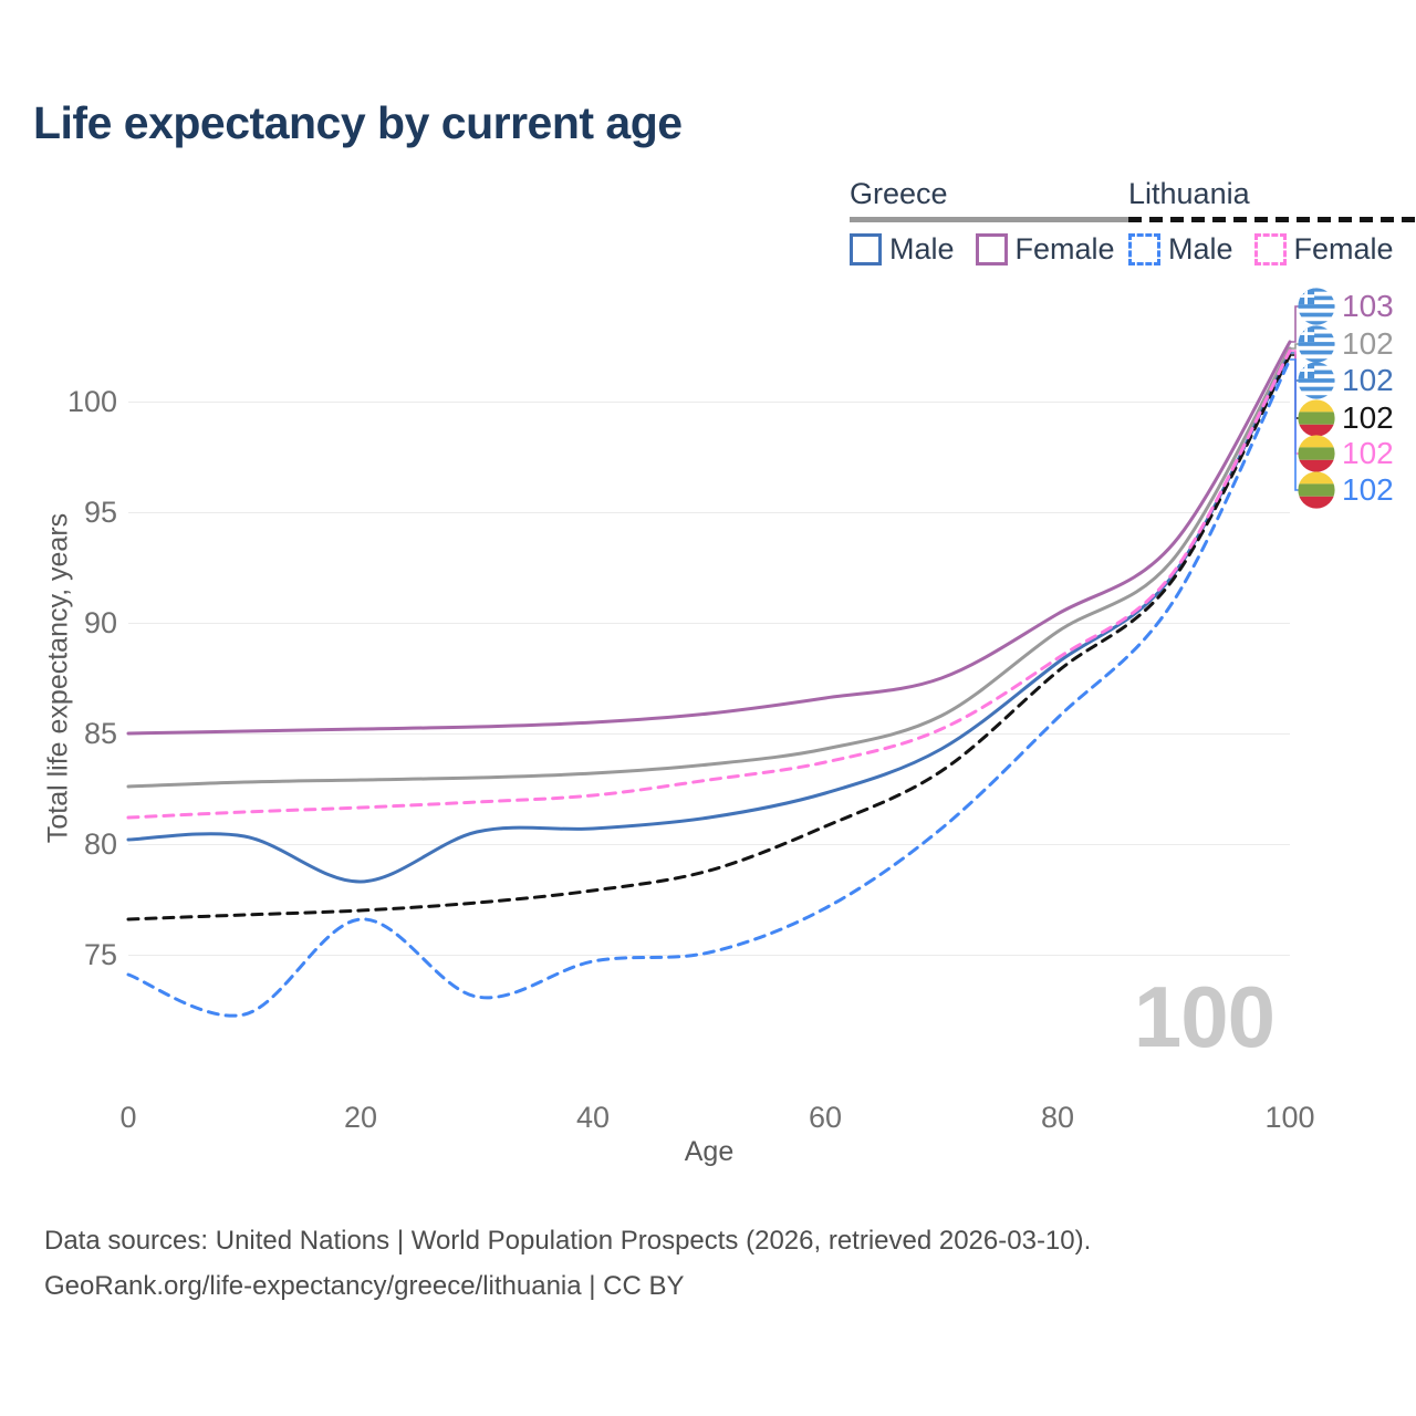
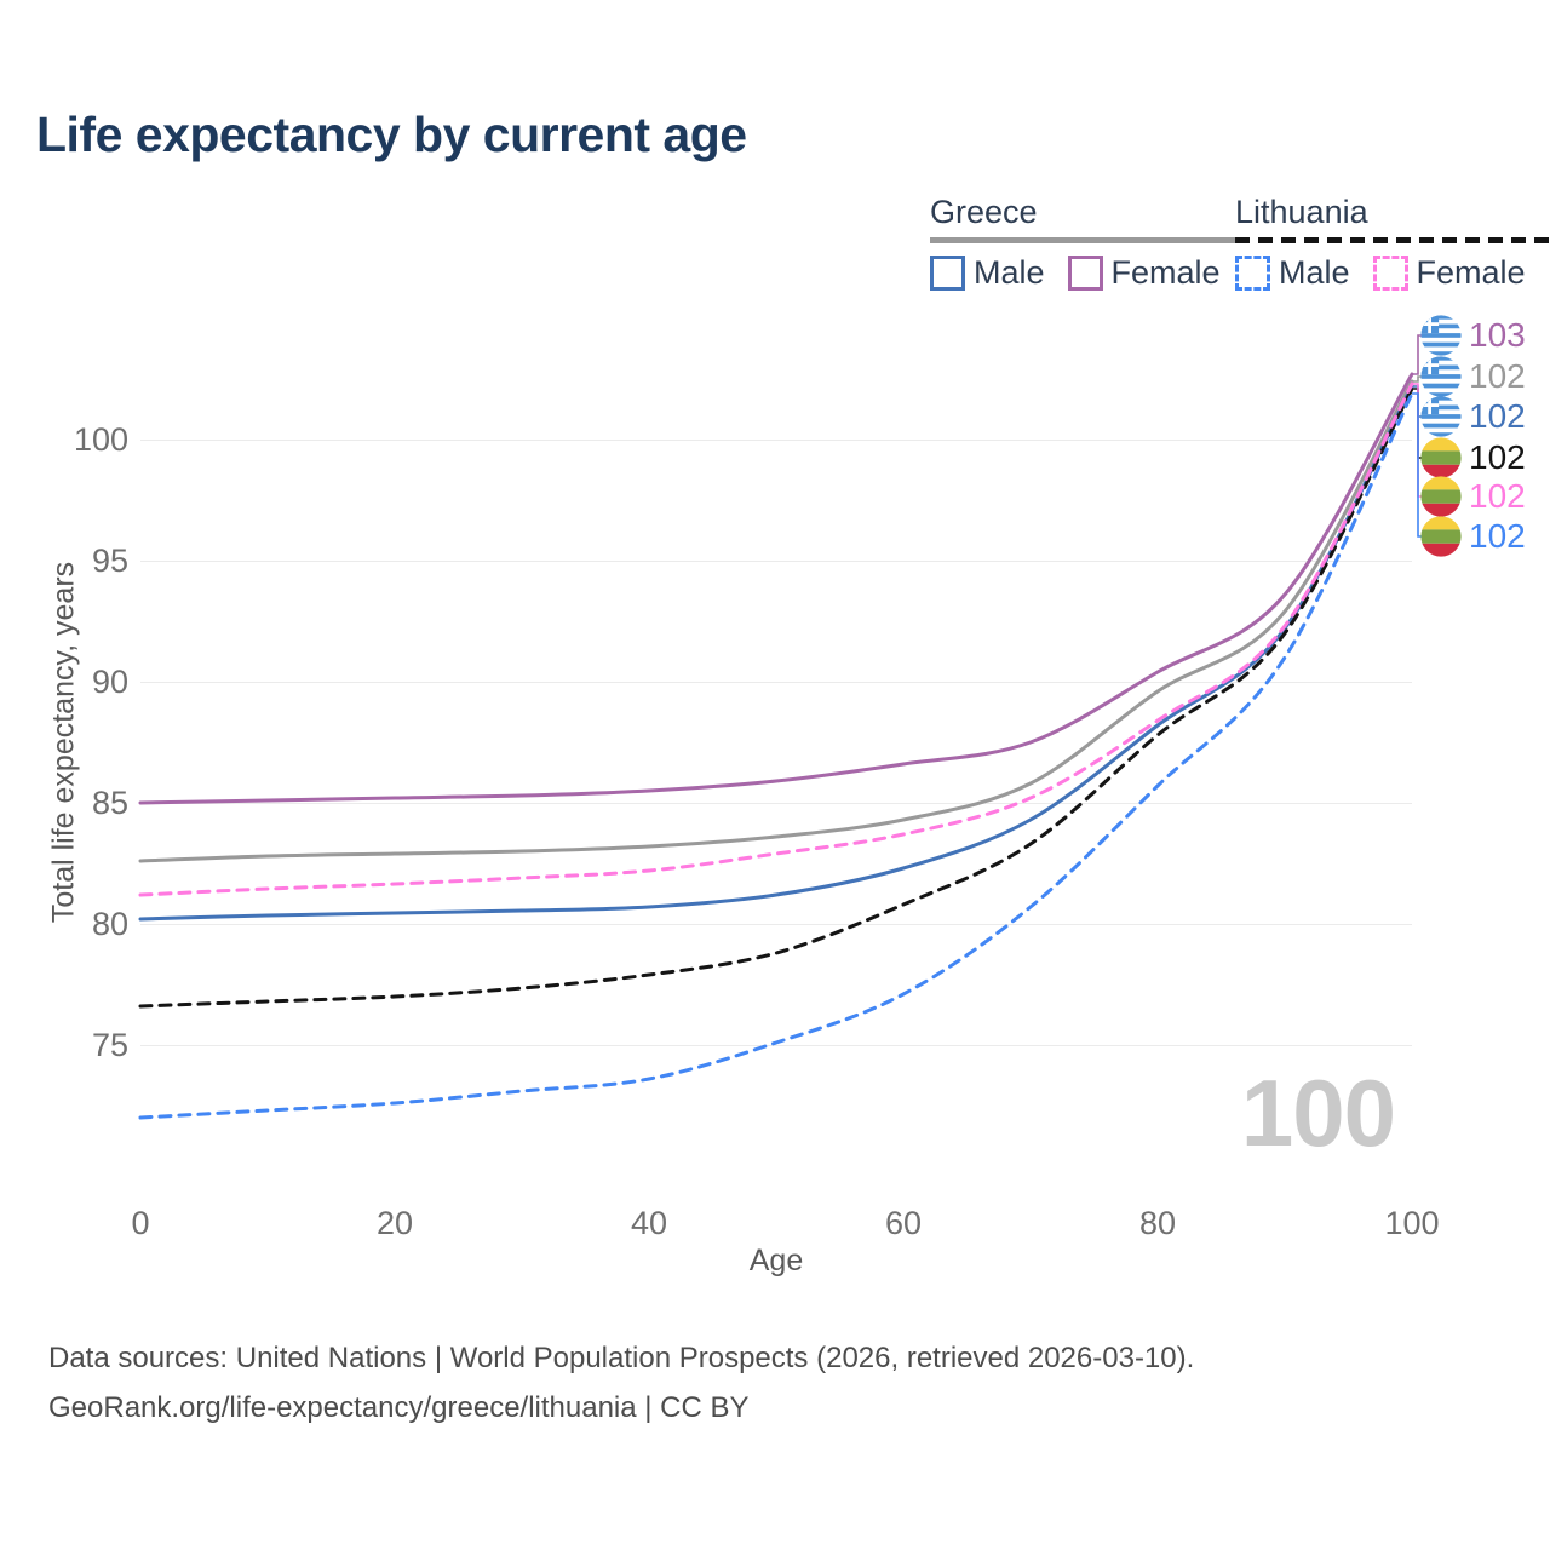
Lithuania Male/0: 74.1 -> 72.0
Greece Male/20: 78.3 -> 80.5
Lithuania Male/20: 76.6 -> 72.6
Lithuania Male/40: 74.7 -> 73.6
